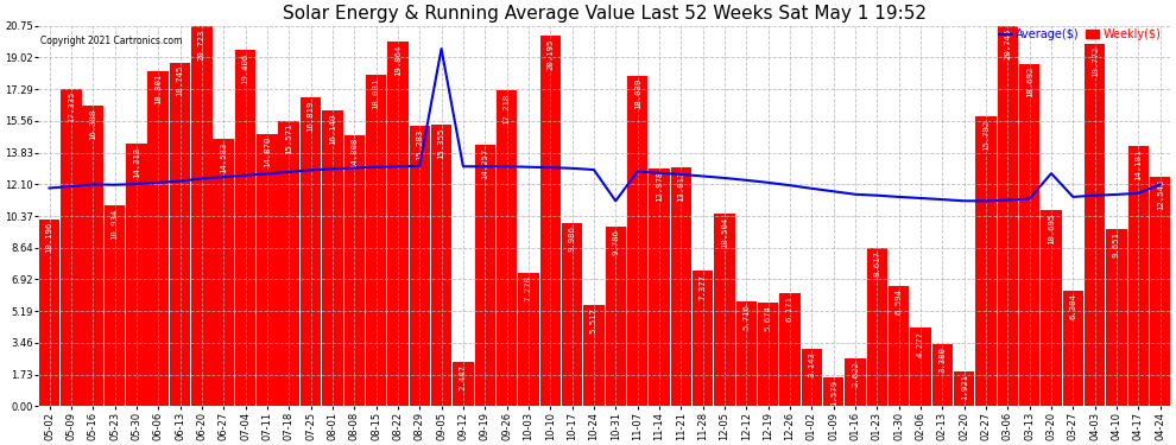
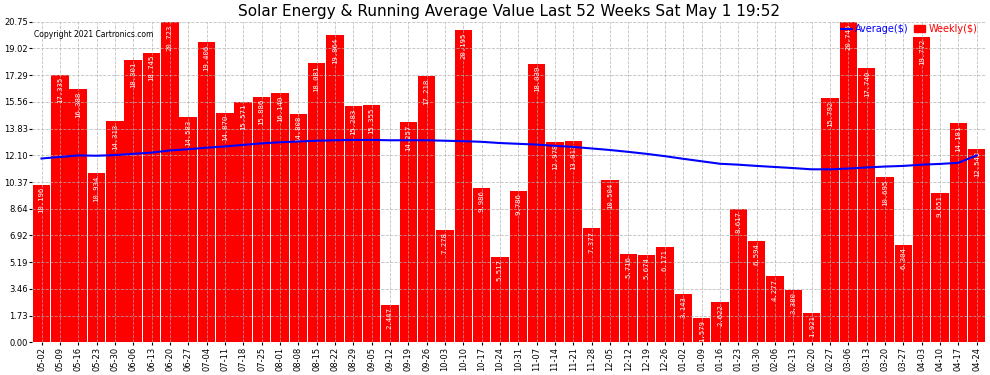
Weekly($)/07-25: 16.819 -> 15.886
Average($)/09-05: 19.5 -> 13.1
Average($)/10-31: 11.2 -> 12.8
Weekly($)/03-13: 18.692 -> 17.740
Average($)/03-20: 12.7 -> 11.4
